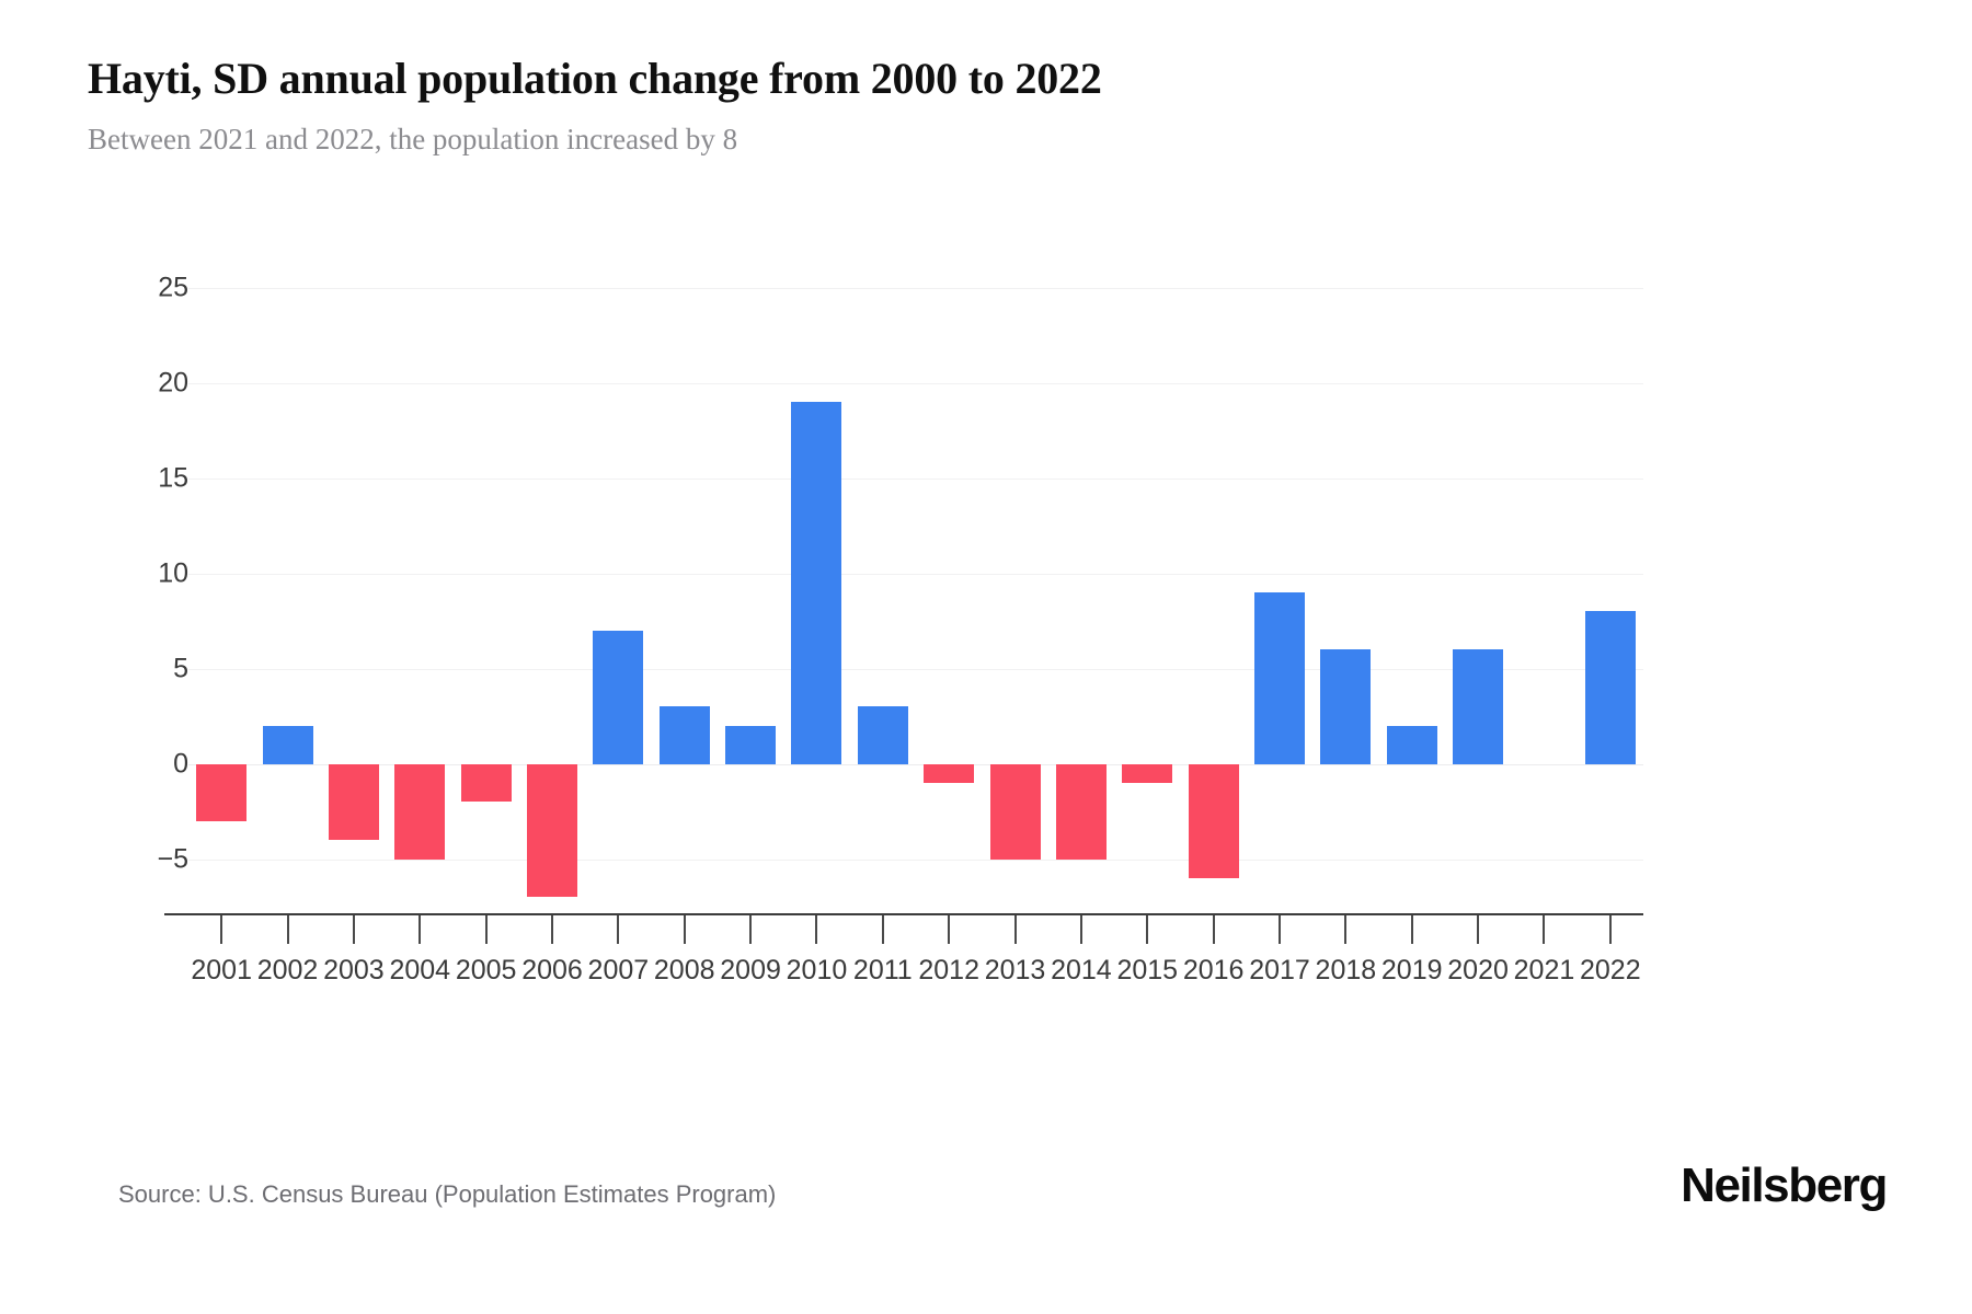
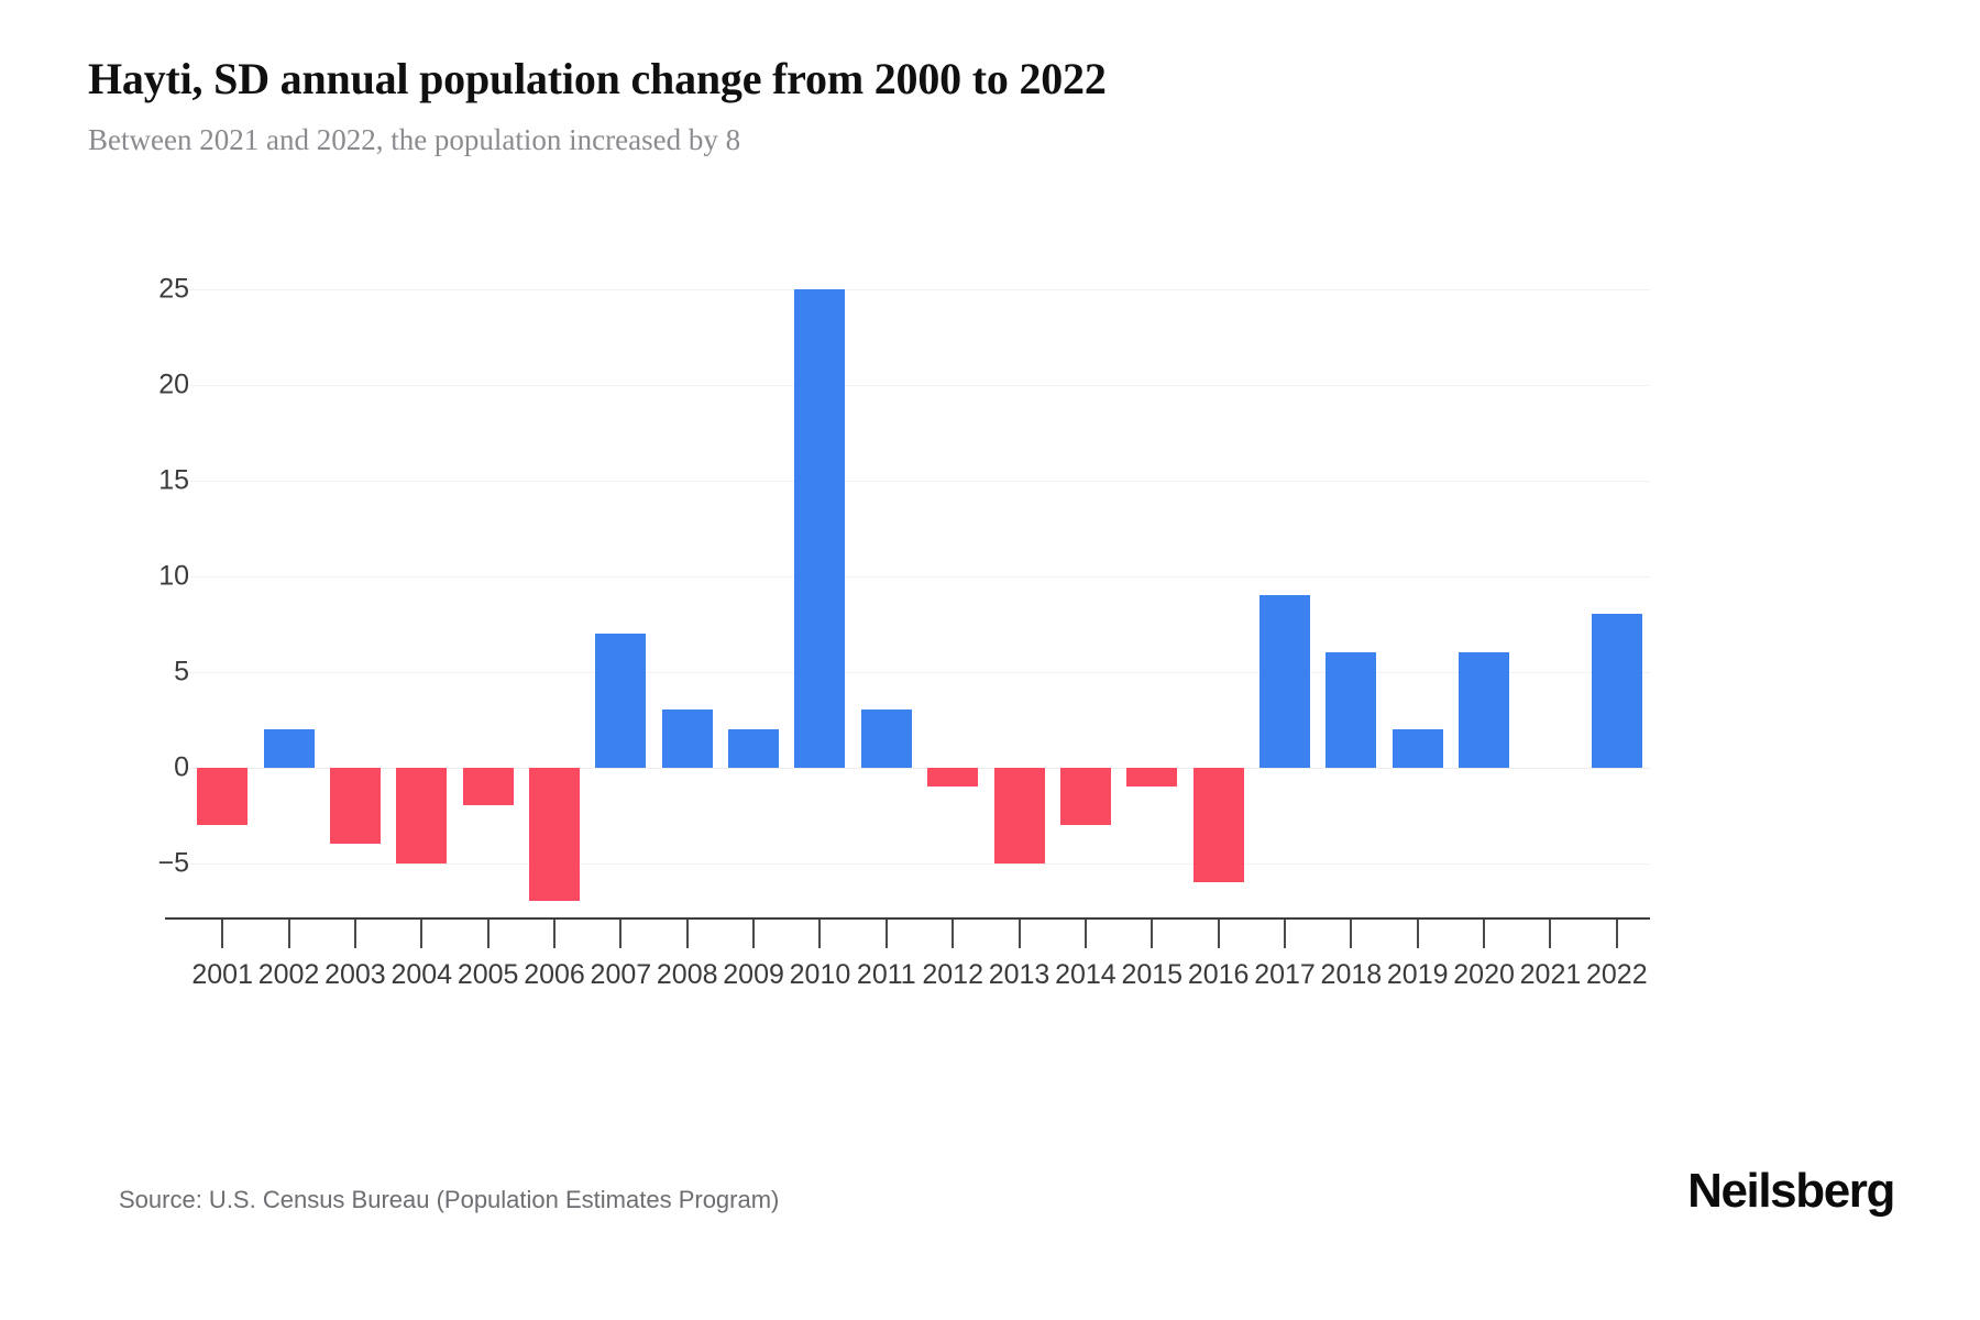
2010: 19 -> 25
2014: -5 -> -3
